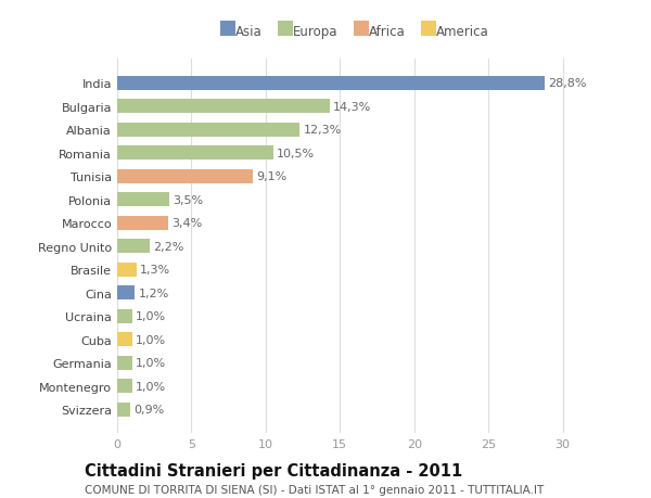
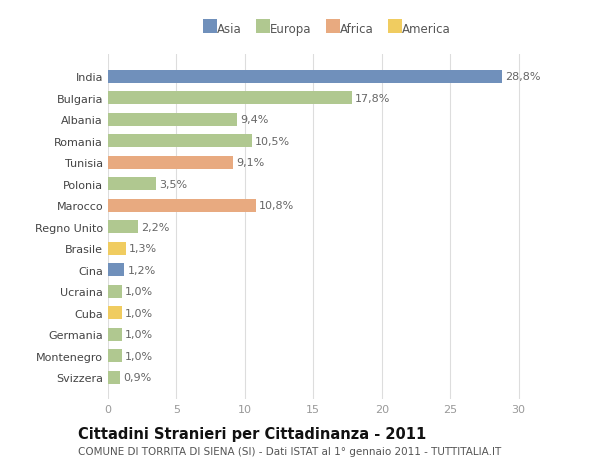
Bulgaria: 14,3% -> 17,8%
Albania: 12,3% -> 9,4%
Marocco: 3,4% -> 10,8%
